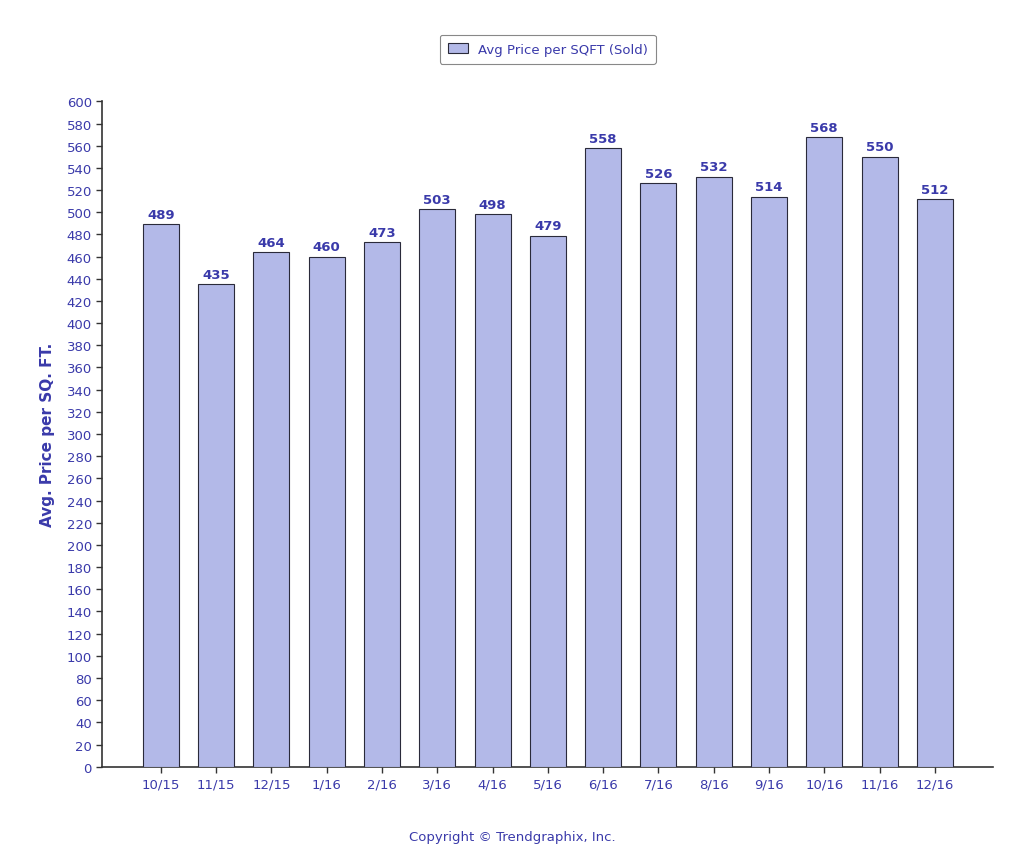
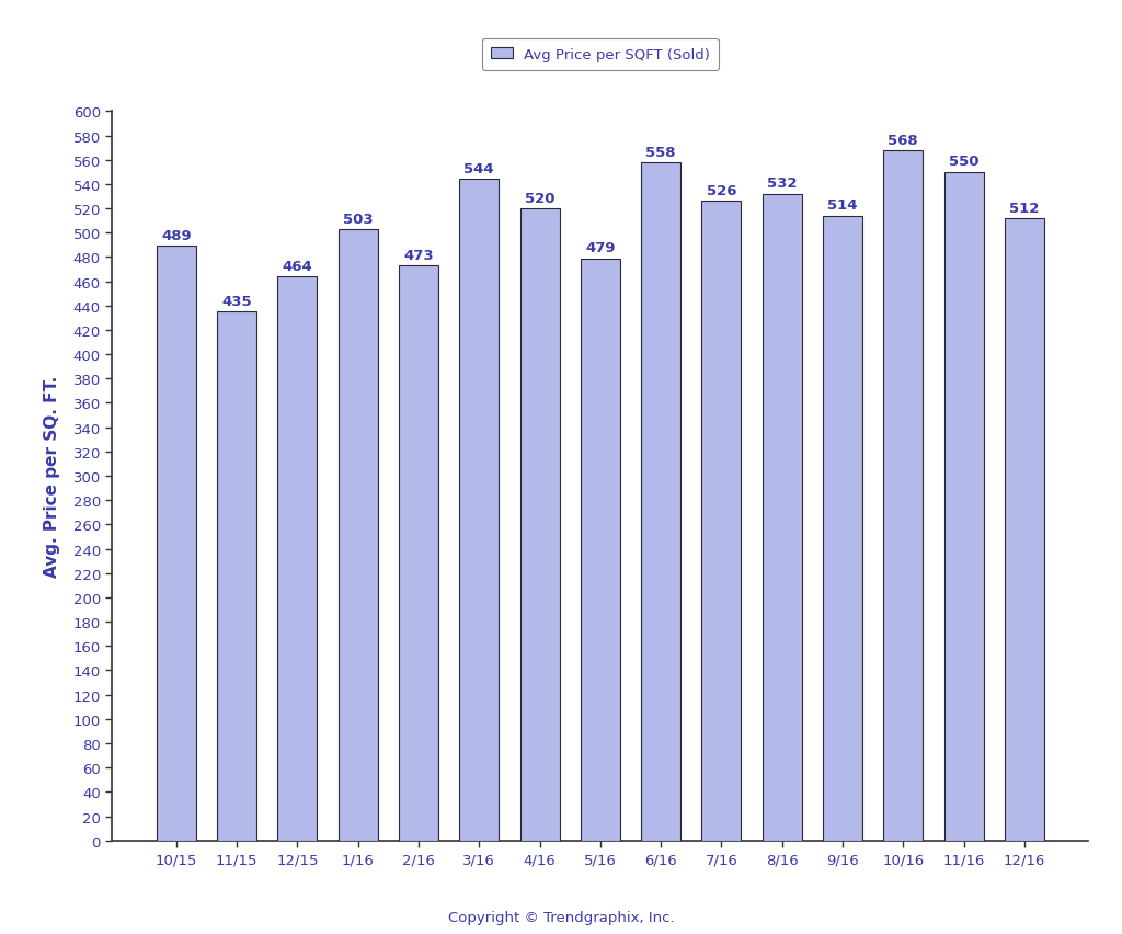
1/16: 460 -> 503
3/16: 503 -> 544
4/16: 498 -> 520
